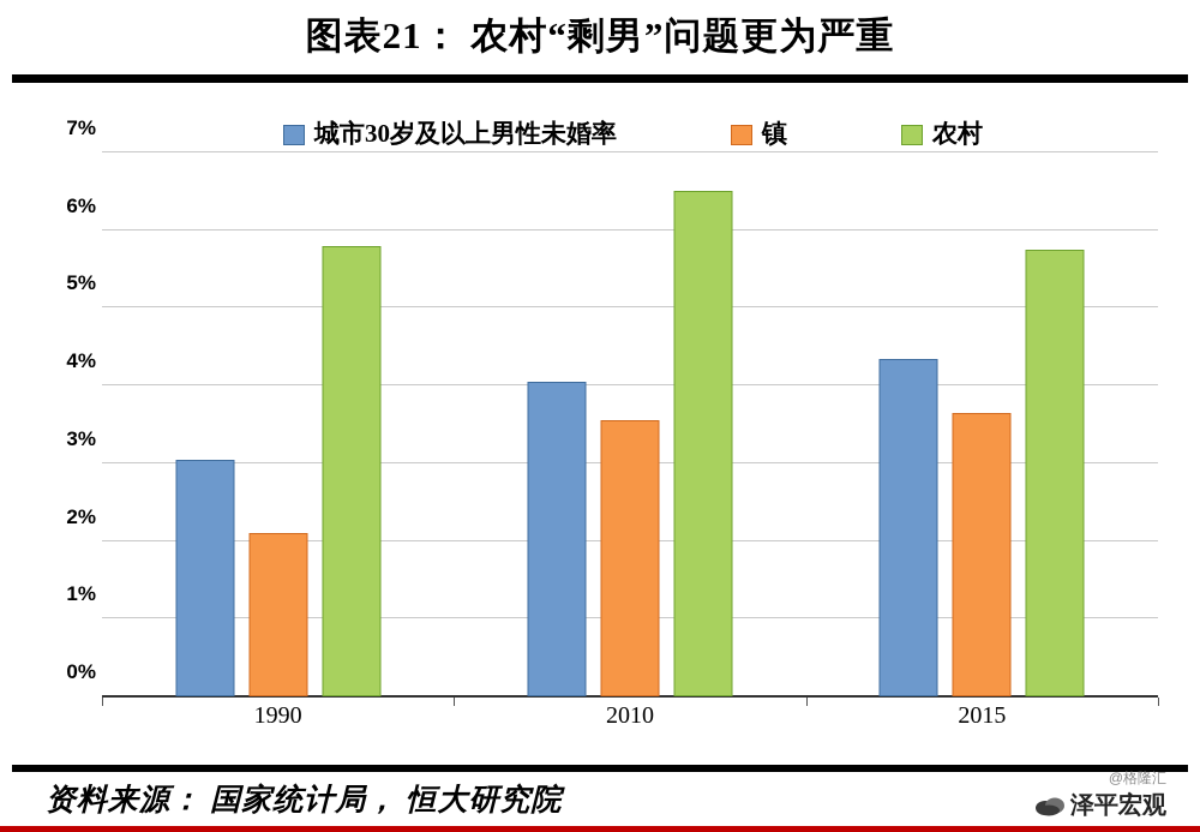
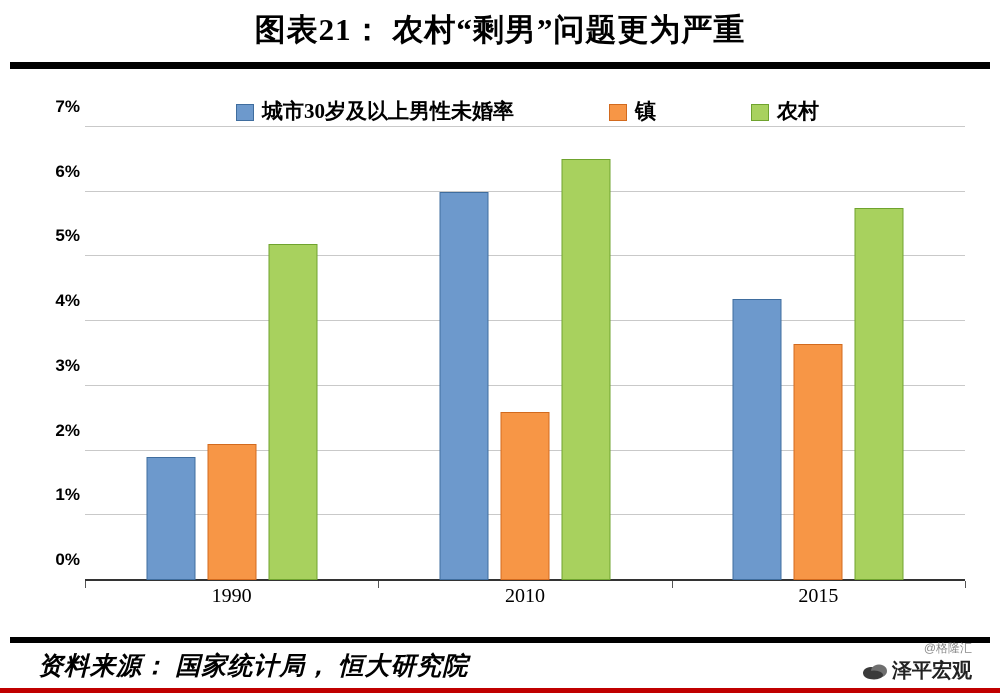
城市30岁及以上男性未婚率/1990: 3.0% -> 1.9%
农村/1990: 5.8% -> 5.2%
城市30岁及以上男性未婚率/2010: 4.0% -> 6.0%
镇/2010: 3.5% -> 2.6%
